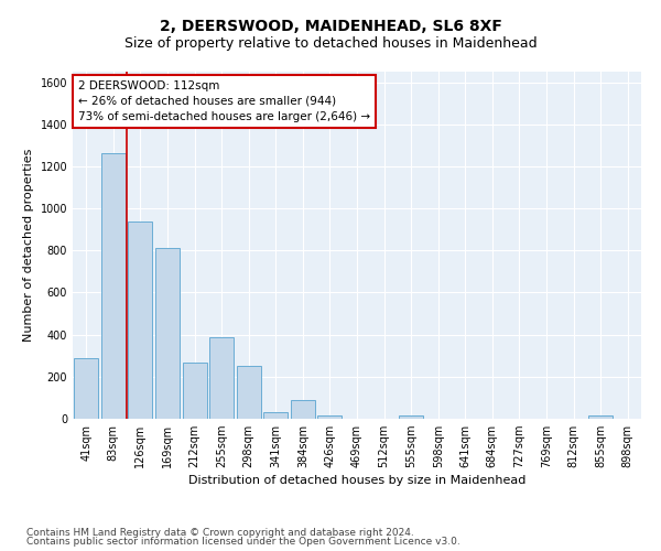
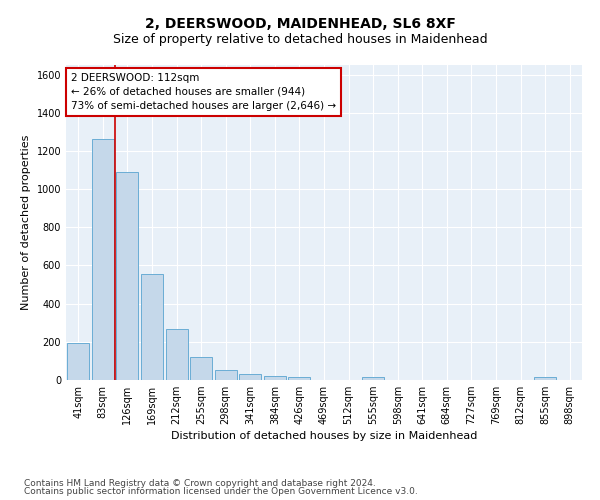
41sqm: 290 -> 200
126sqm: 940 -> 1090
169sqm: 810 -> 560
255sqm: 390 -> 120
298sqm: 250 -> 60
384sqm: 90 -> 20
